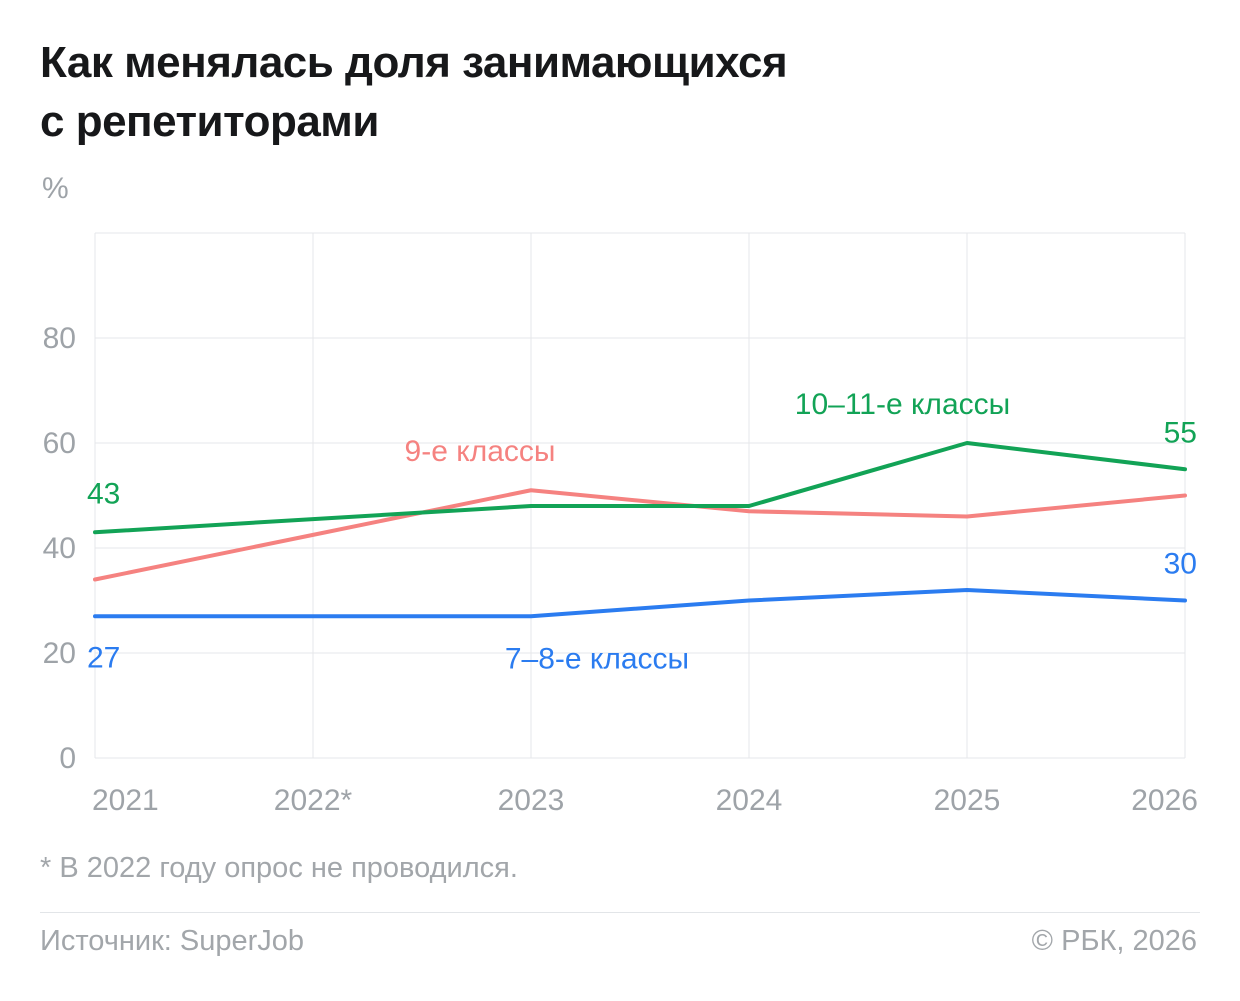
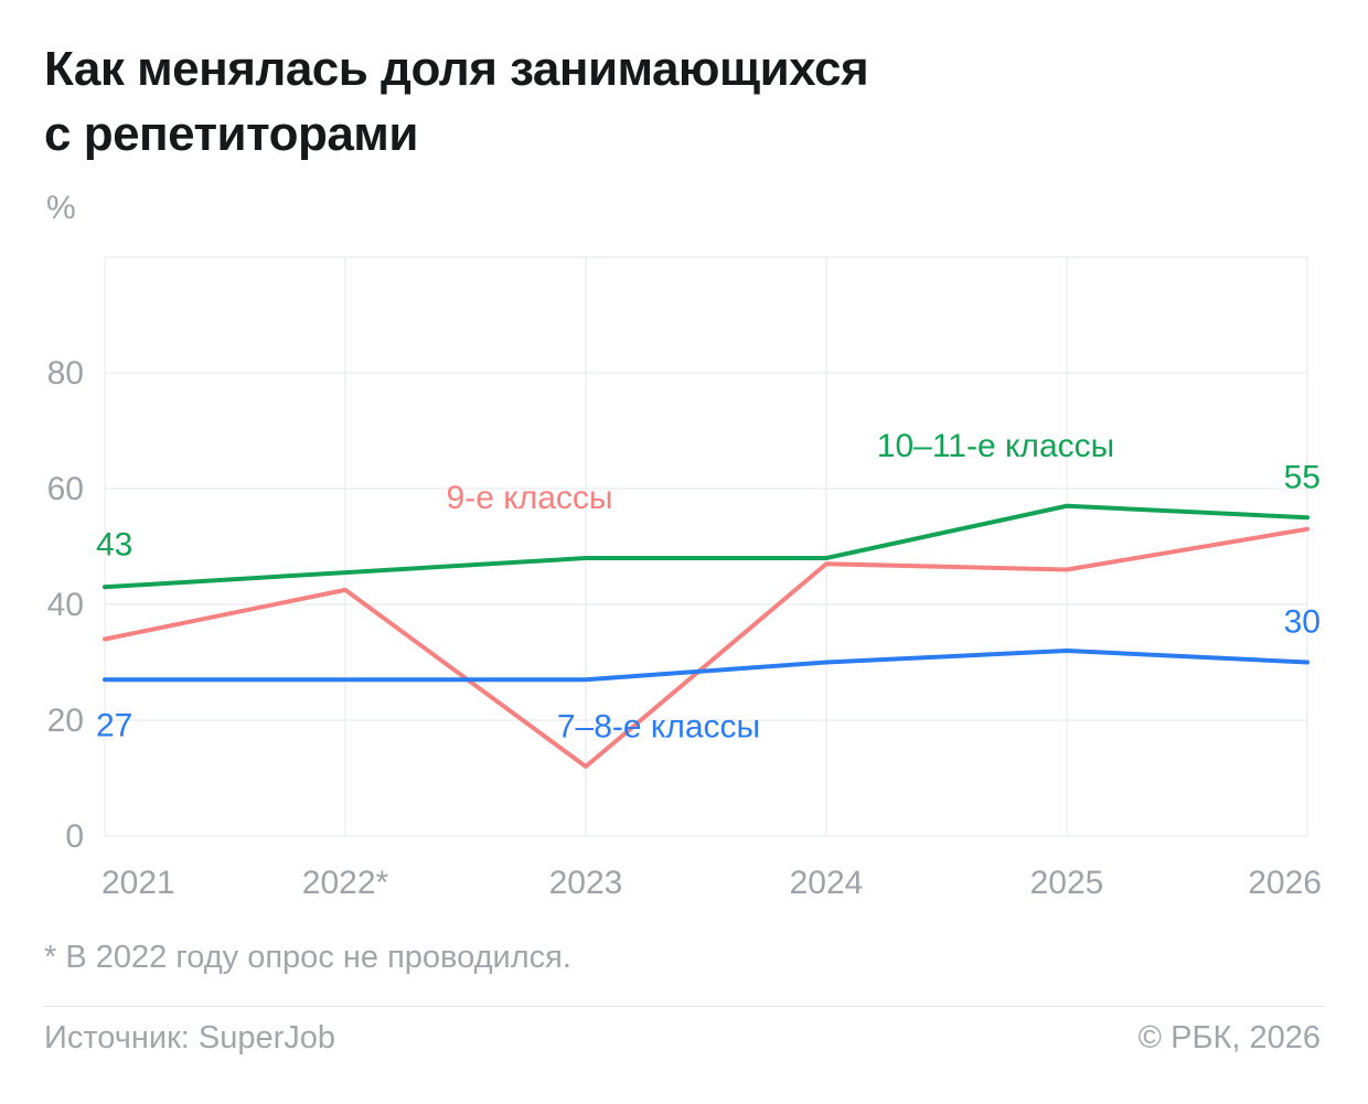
9-е классы/2023: 51 -> 12
10–11-е классы/2025: 60 -> 57
9-е классы/2026: 50 -> 53
